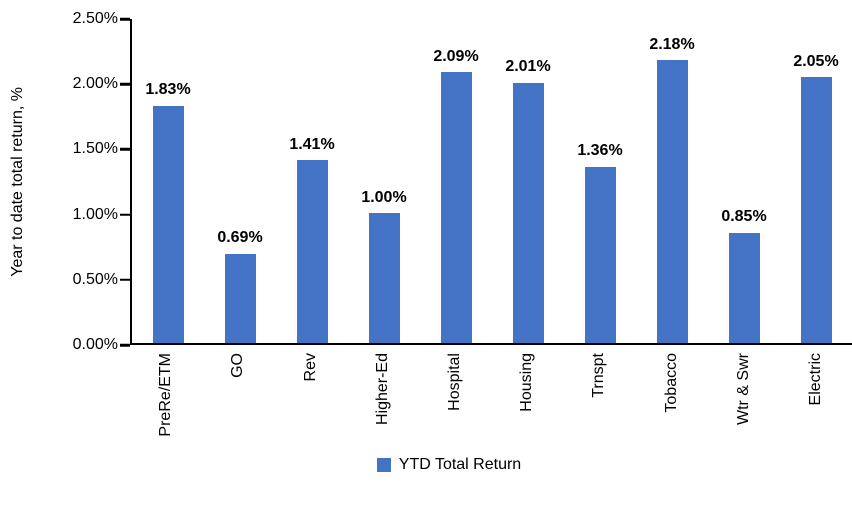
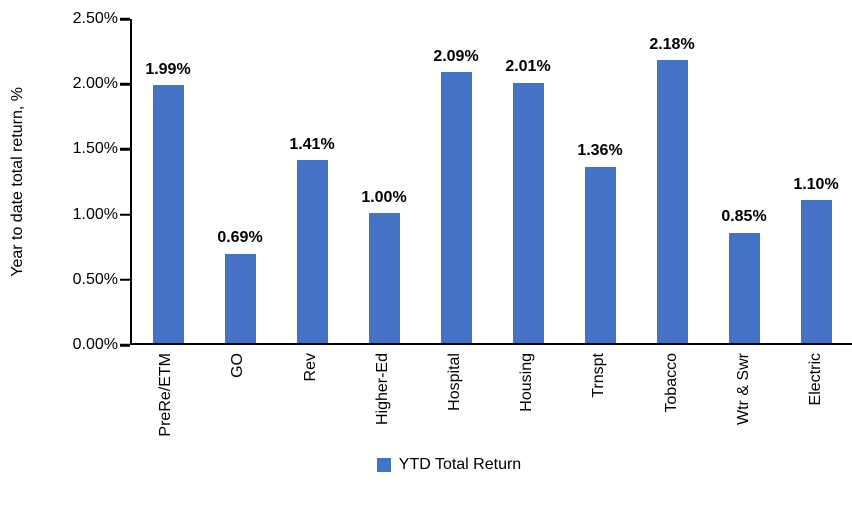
PreRe/ETM: 1.83% -> 1.99%
Electric: 2.05% -> 1.10%
